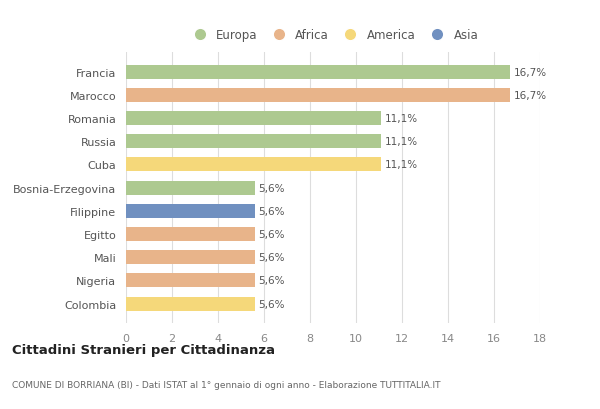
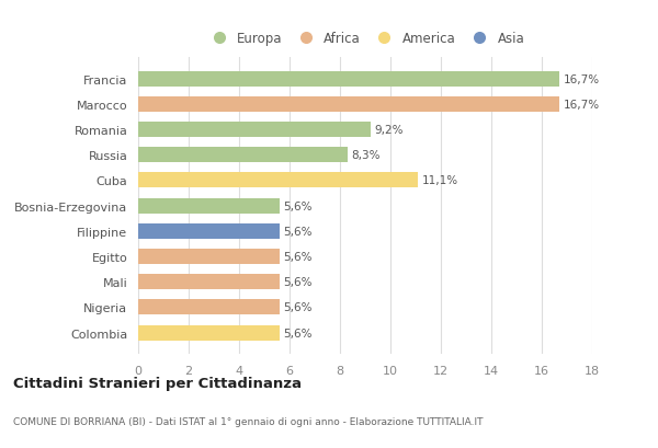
Romania: 11,1% -> 9,2%
Russia: 11,1% -> 8,3%
